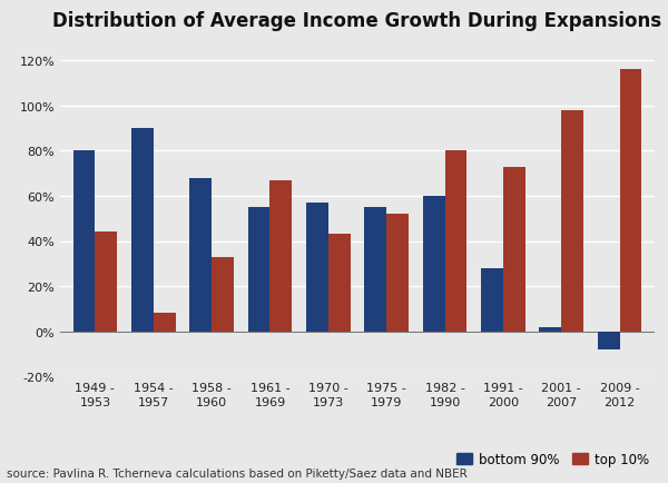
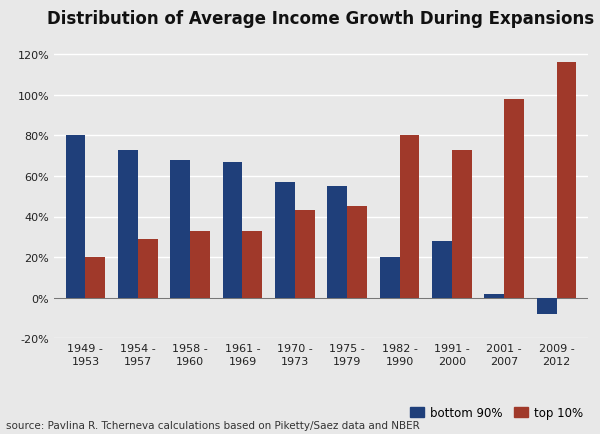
top 10%/1949 - 1953: 44% -> 20%
bottom 90%/1954 - 1957: 90% -> 73%
top 10%/1954 - 1957: 8% -> 29%
bottom 90%/1961 - 1969: 55% -> 67%
top 10%/1961 - 1969: 67% -> 33%
top 10%/1975 - 1979: 52% -> 45%
bottom 90%/1982 - 1990: 60% -> 20%
